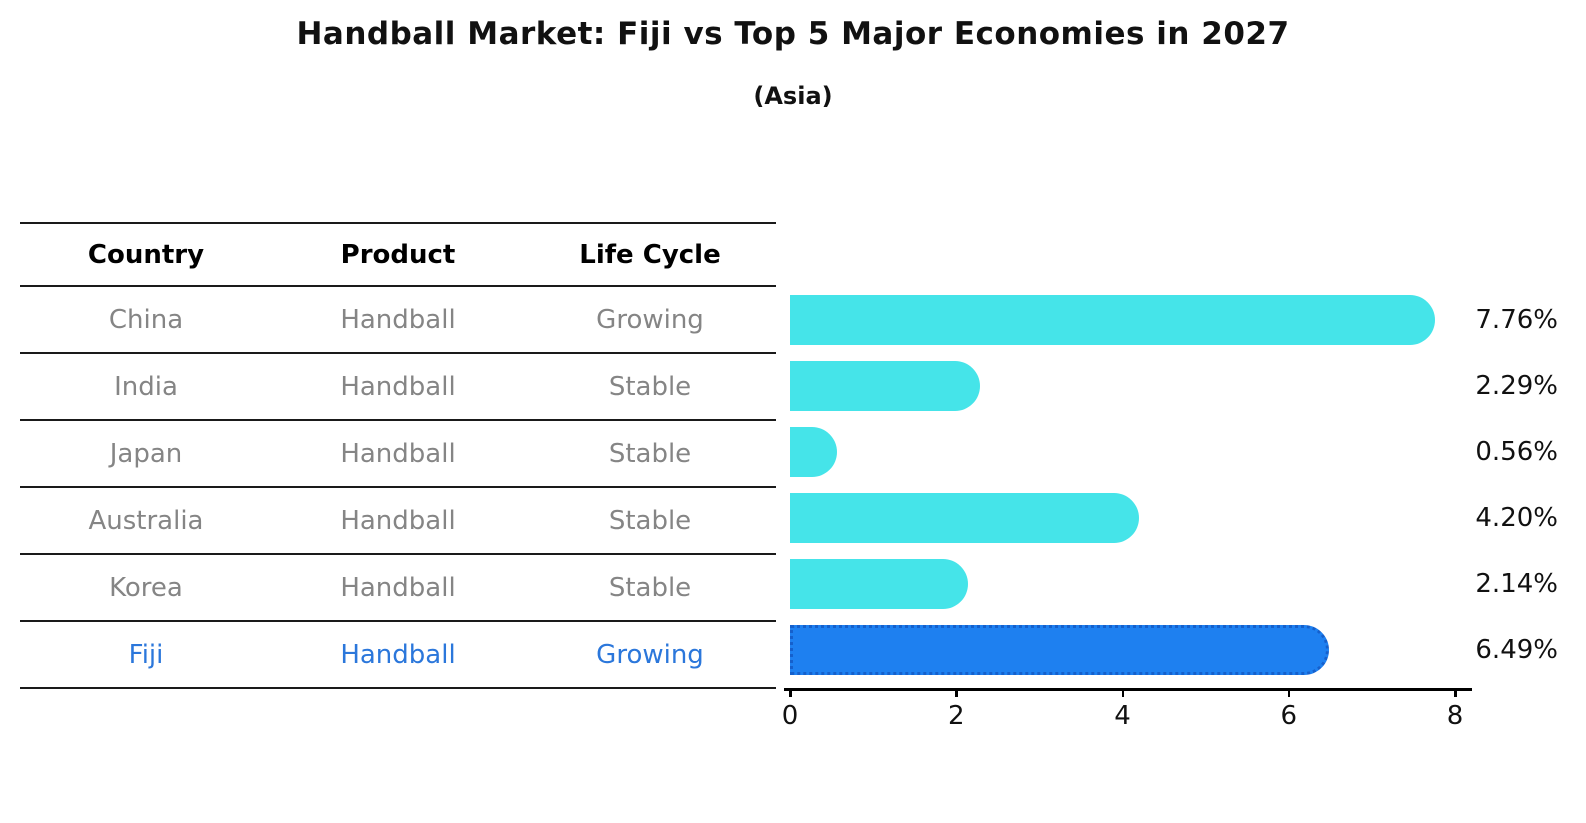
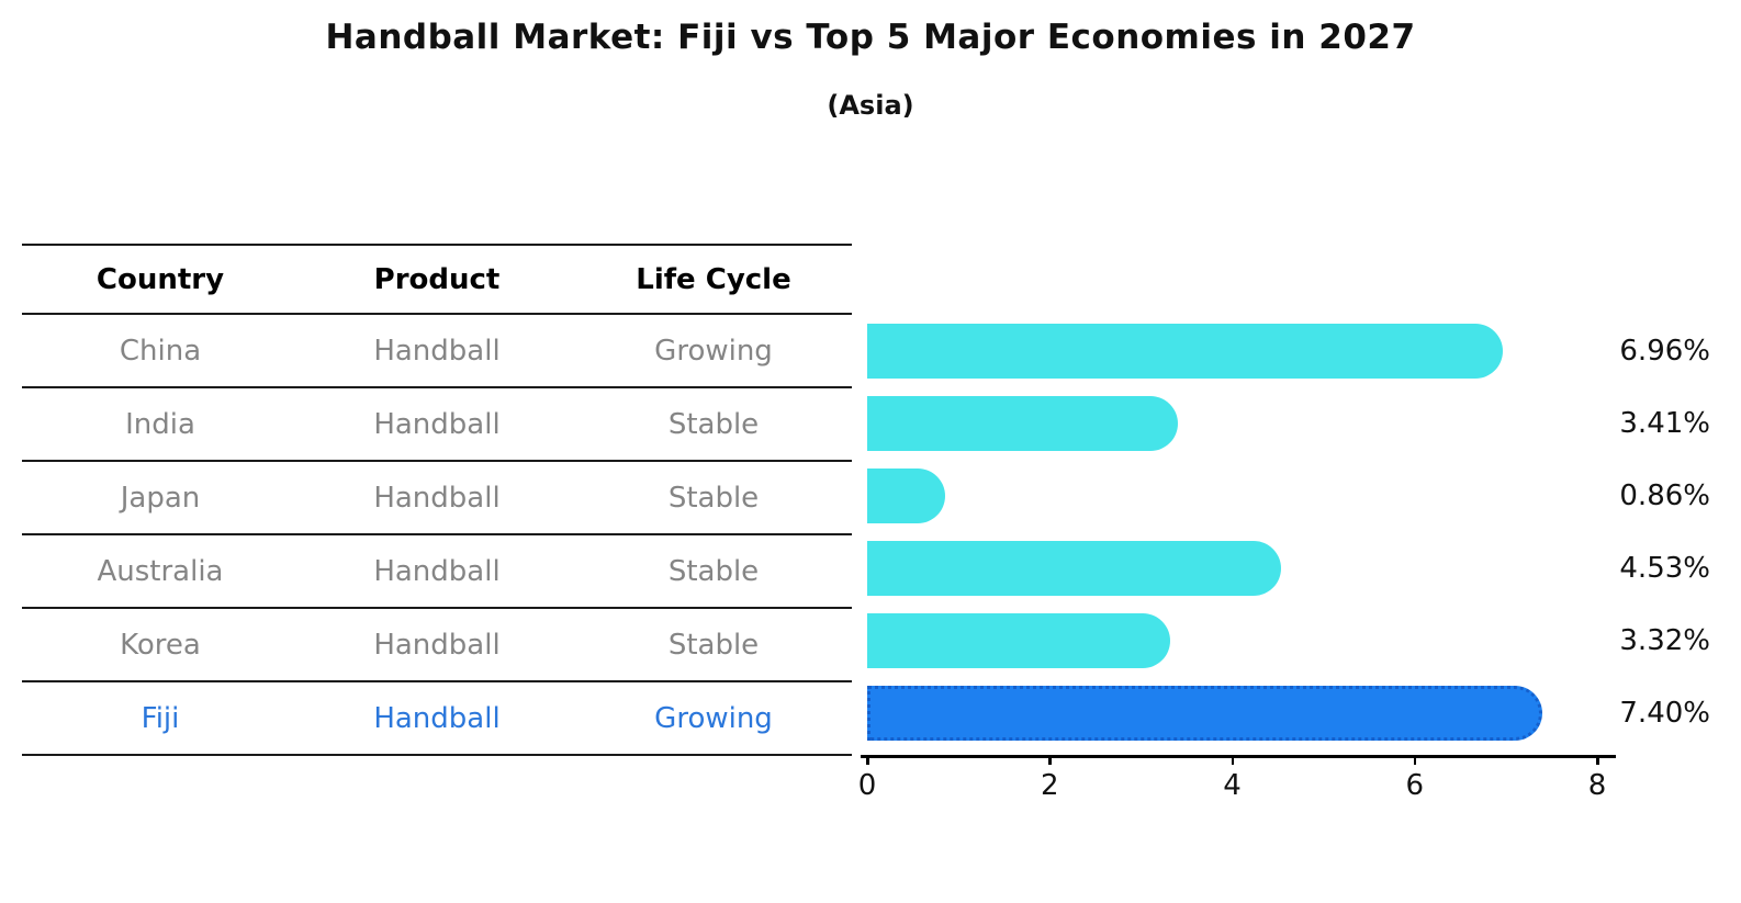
China: 7.76% -> 6.96%
India: 2.29% -> 3.41%
Japan: 0.56% -> 0.86%
Australia: 4.20% -> 4.53%
Korea: 2.14% -> 3.32%
Fiji: 6.49% -> 7.40%
